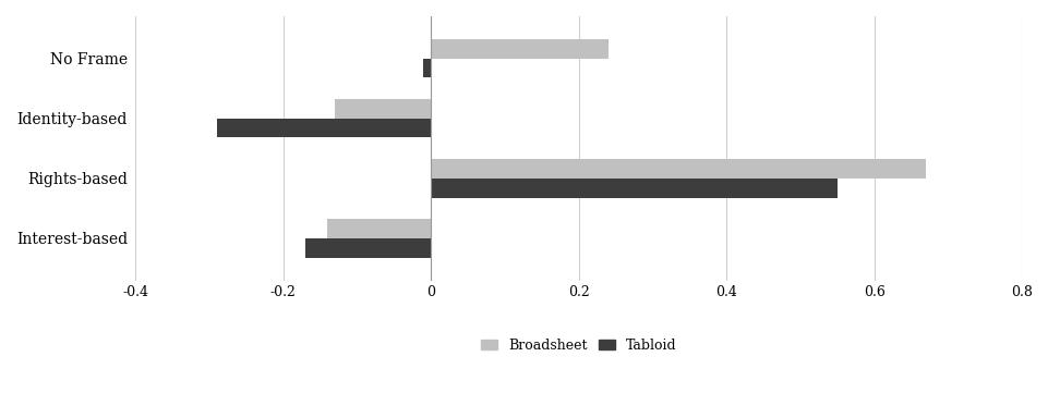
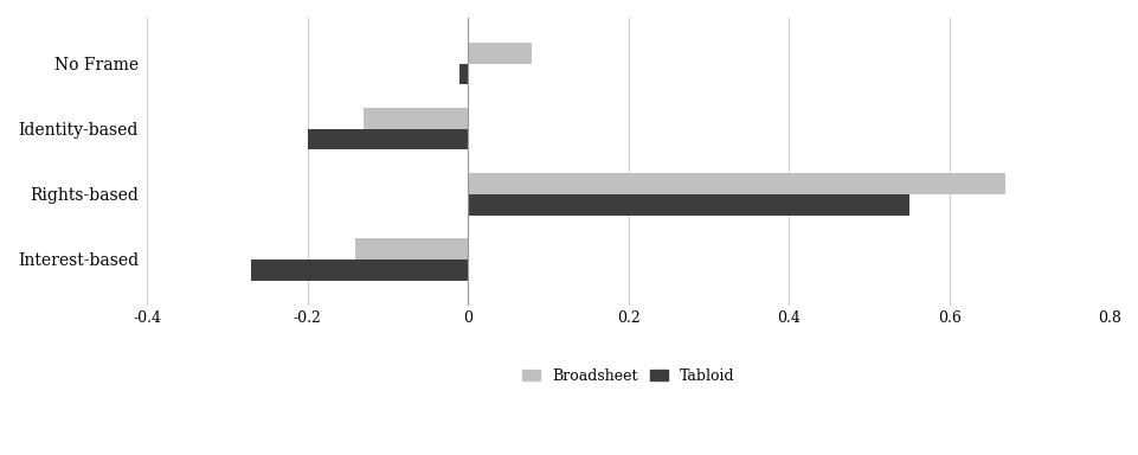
Broadsheet/No Frame: 0.24 -> 0.08
Tabloid/Identity-based: -0.29 -> -0.20
Tabloid/Interest-based: -0.17 -> -0.27
